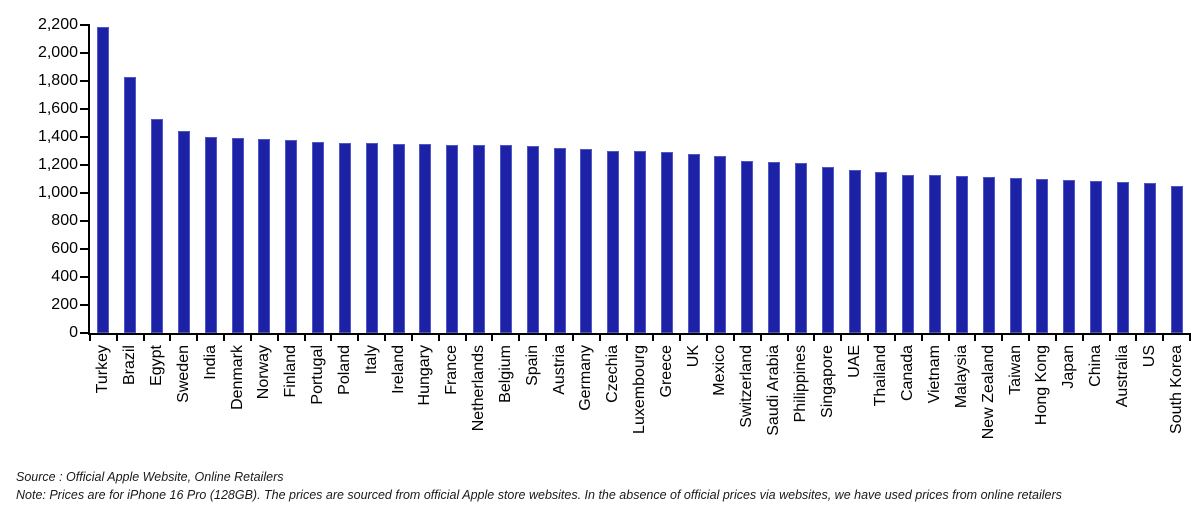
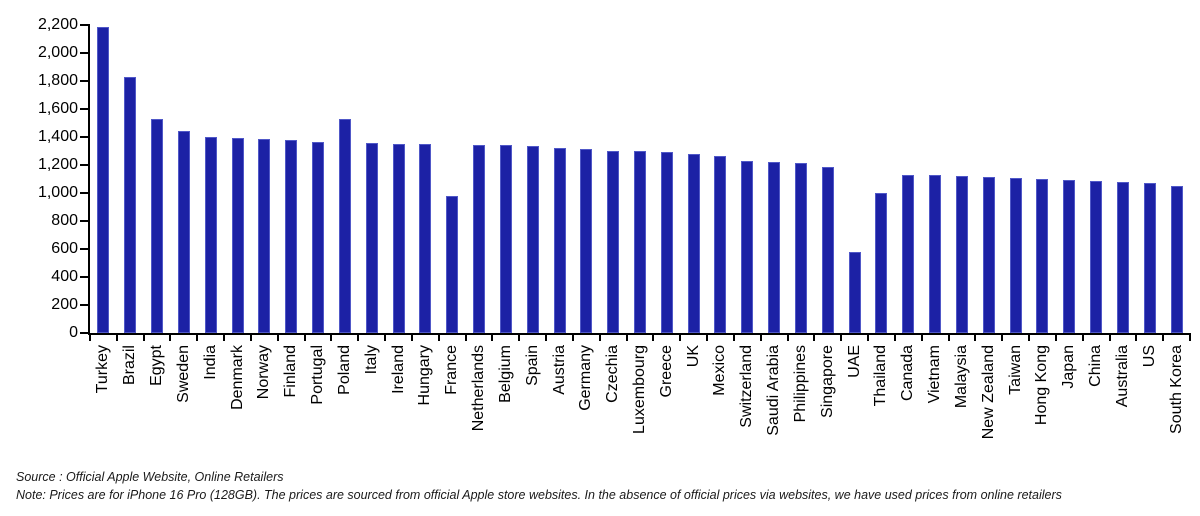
Poland: 1360 -> 1530
France: 1340 -> 980
UAE: 1170 -> 580
Thailand: 1150 -> 1000
